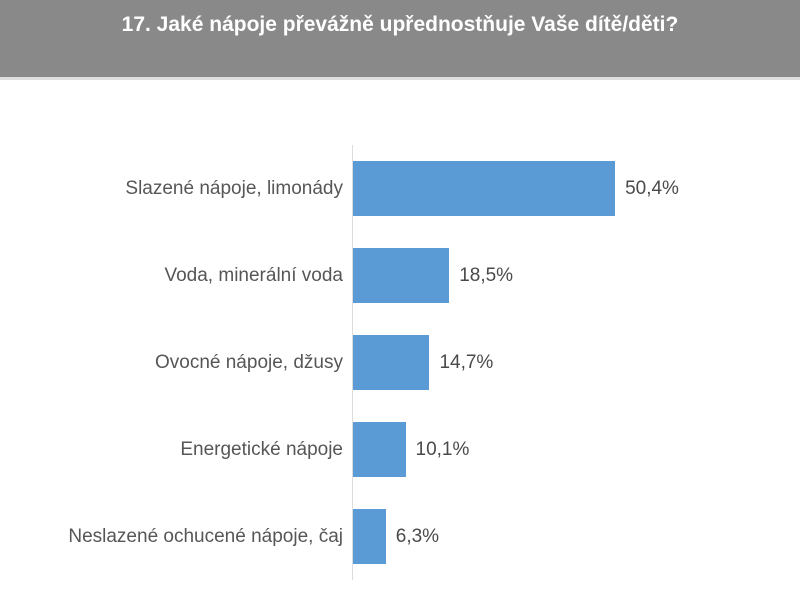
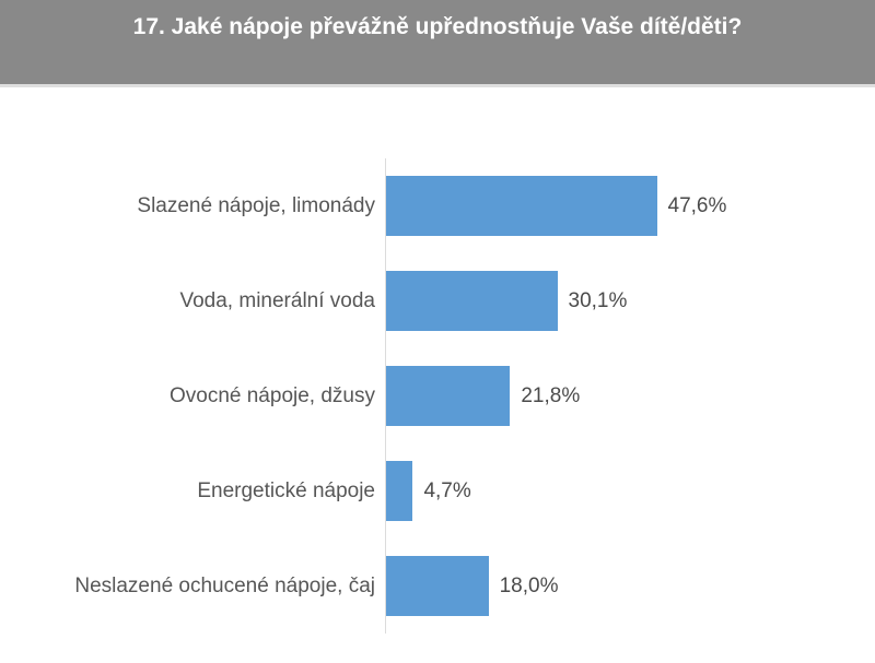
Slazené nápoje, limonády: 50,4% -> 47,6%
Voda, minerální voda: 18,5% -> 30,1%
Ovocné nápoje, džusy: 14,7% -> 21,8%
Energetické nápoje: 10,1% -> 4,7%
Neslazené ochucené nápoje, čaj: 6,3% -> 18,0%
